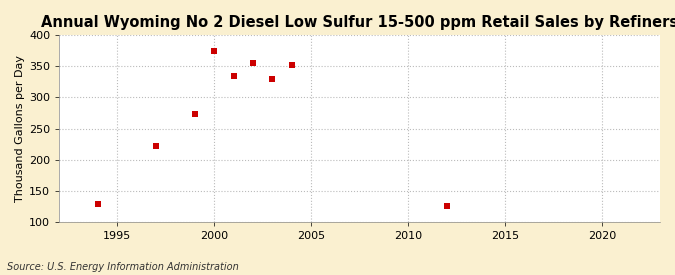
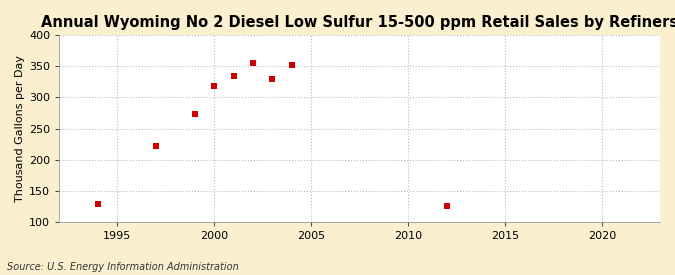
2000: 374 -> 319
